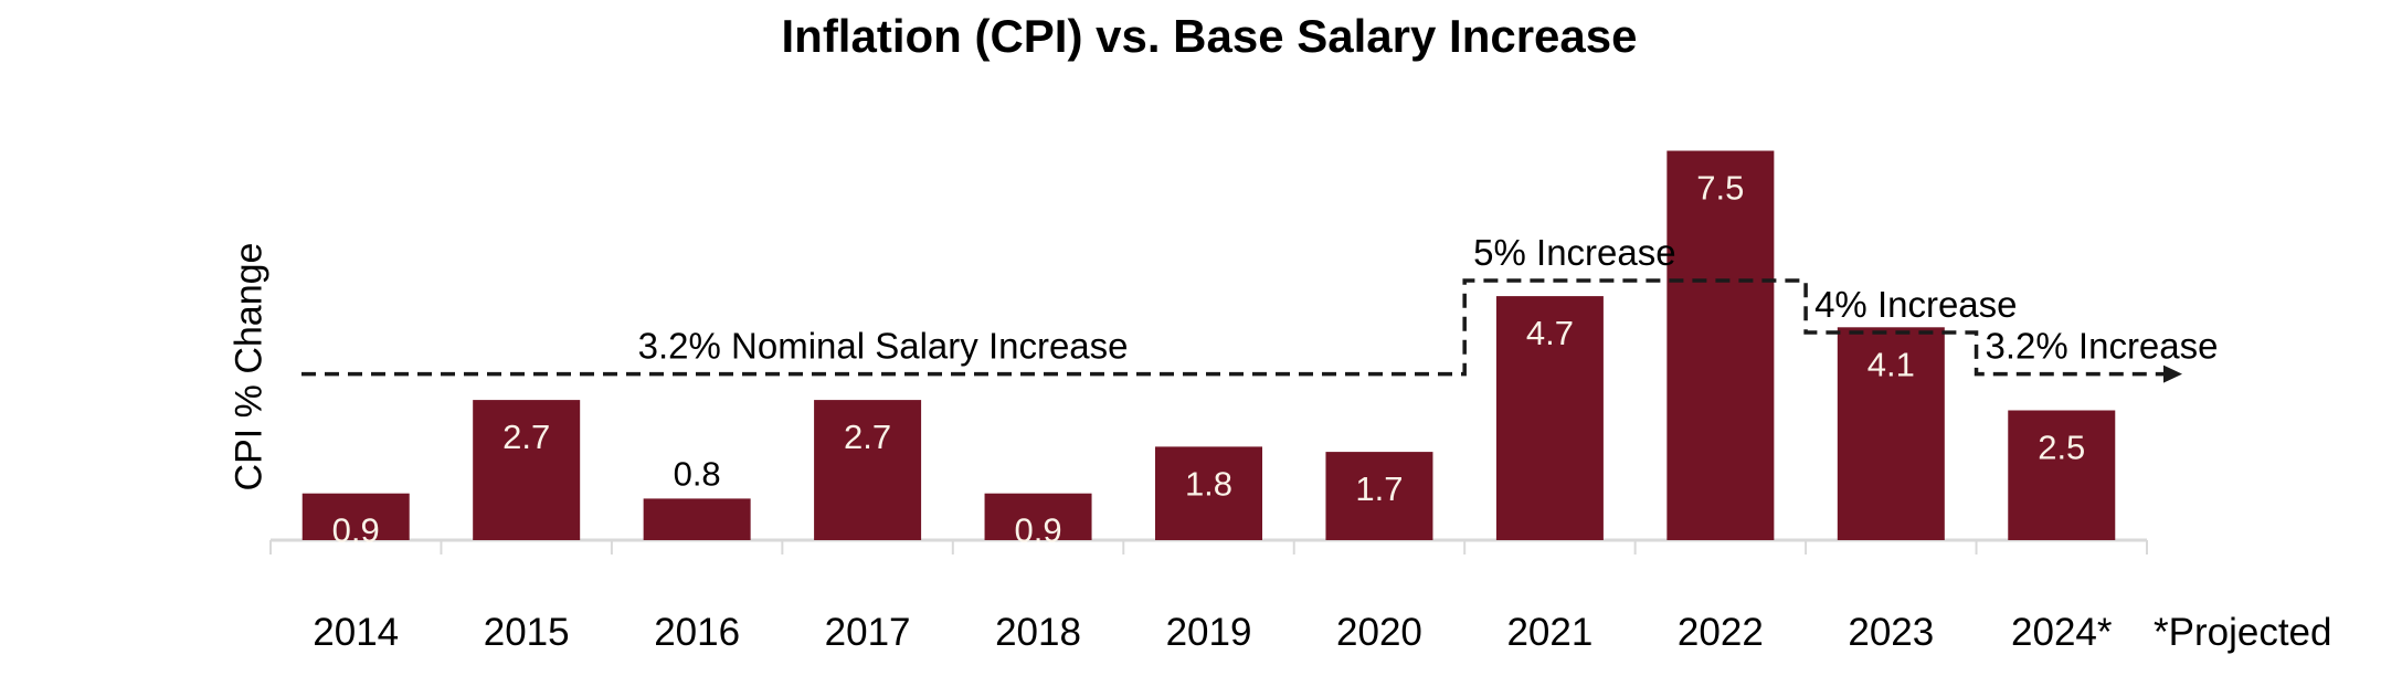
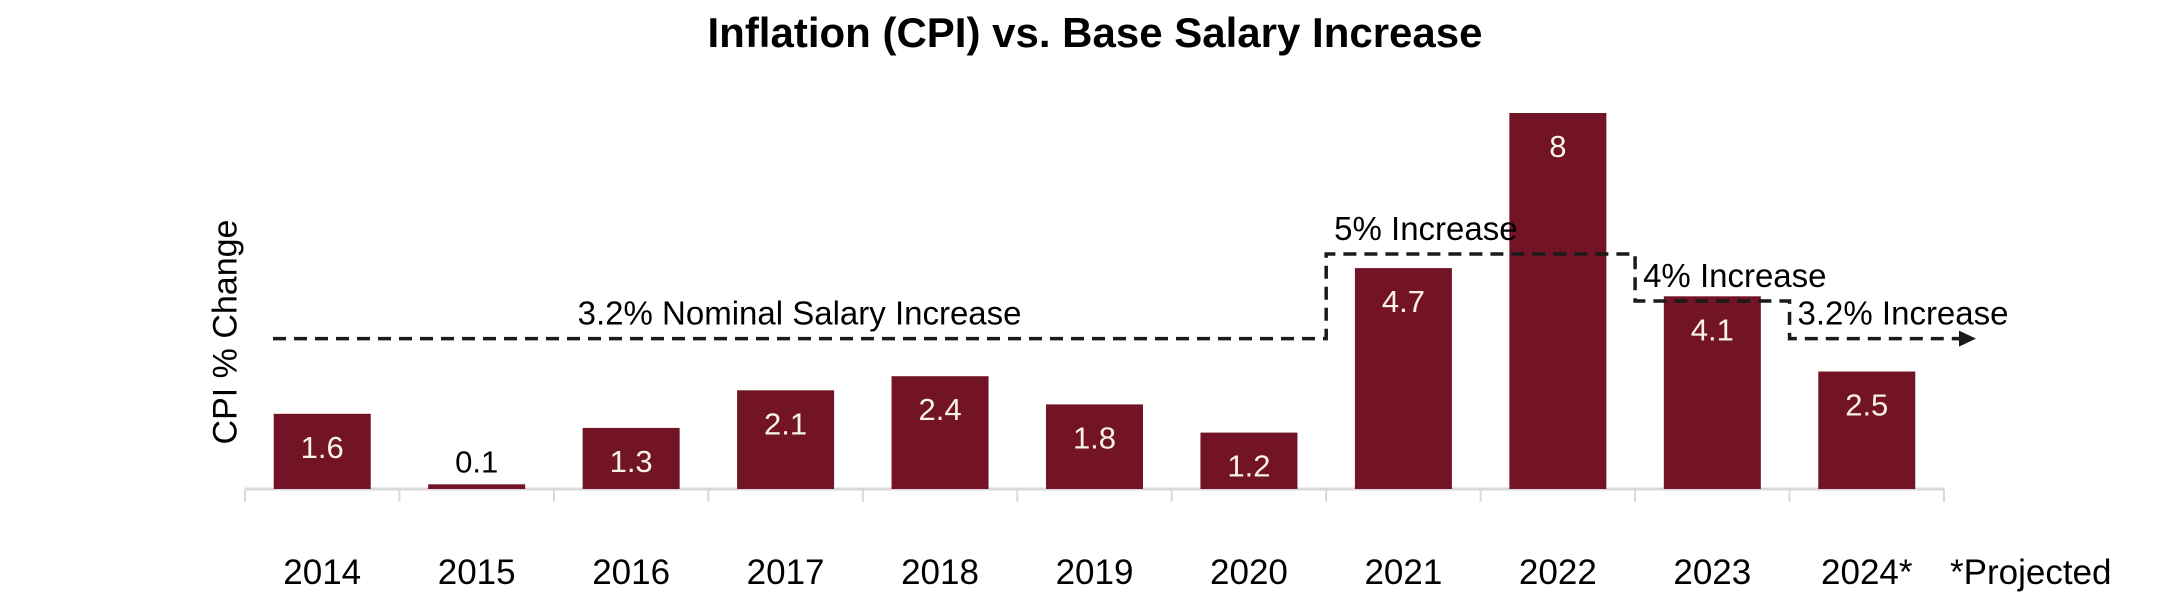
2014: 0.9 -> 1.6
2015: 2.7 -> 0.1
2016: 0.8 -> 1.3
2017: 2.7 -> 2.1
2018: 0.9 -> 2.4
2020: 1.7 -> 1.2
2022: 7.5 -> 8
